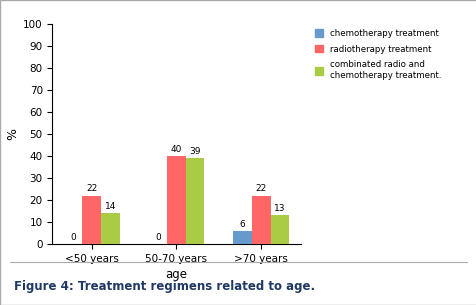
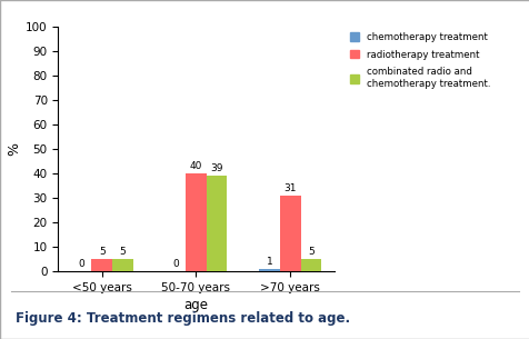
radiotherapy treatment/<50 years: 22 -> 5
combinated radio and chemotherapy treatment./<50 years: 14 -> 5
chemotherapy treatment/>70 years: 6 -> 1
radiotherapy treatment/>70 years: 22 -> 31
combinated radio and chemotherapy treatment./>70 years: 13 -> 5
